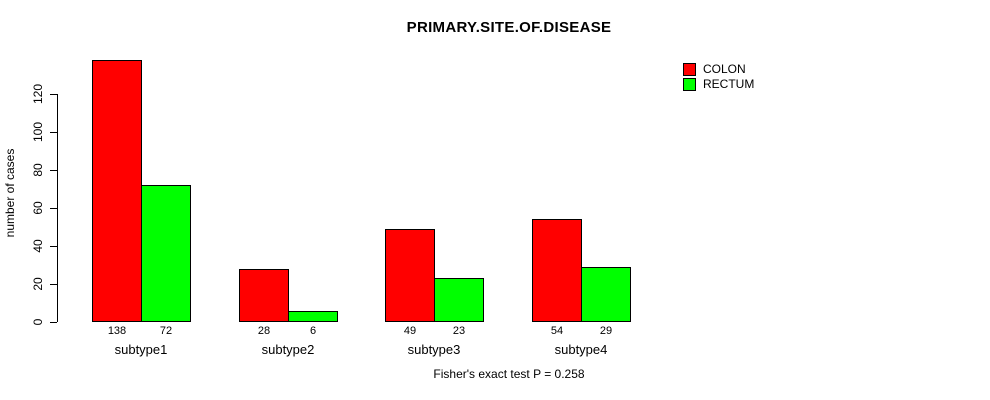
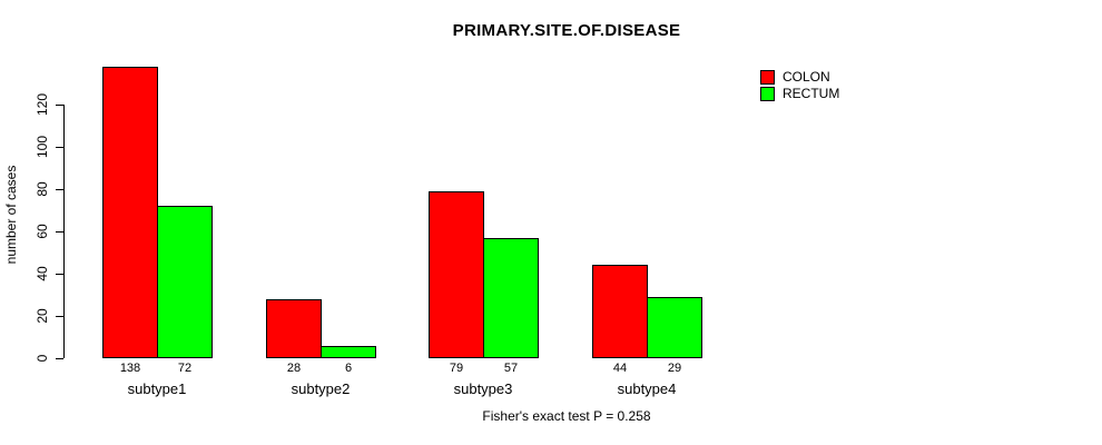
COLON/subtype3: 49 -> 79
RECTUM/subtype3: 23 -> 57
COLON/subtype4: 54 -> 44
